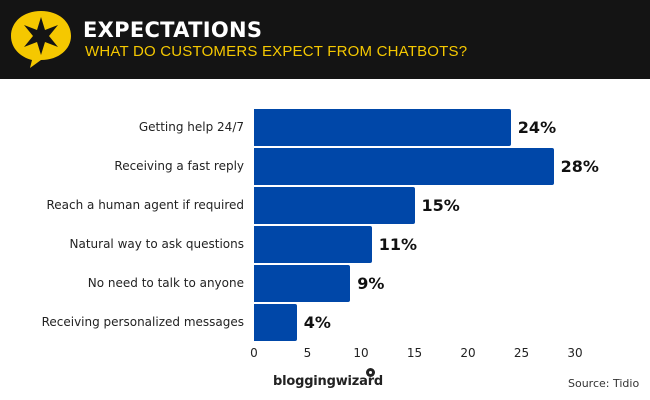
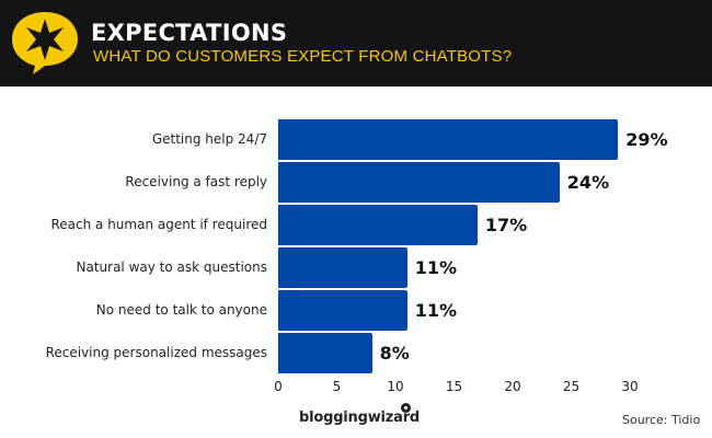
Getting help 24/7: 24% -> 29%
Receiving a fast reply: 28% -> 24%
Reach a human agent if required: 15% -> 17%
No need to talk to anyone: 9% -> 11%
Receiving personalized messages: 4% -> 8%
